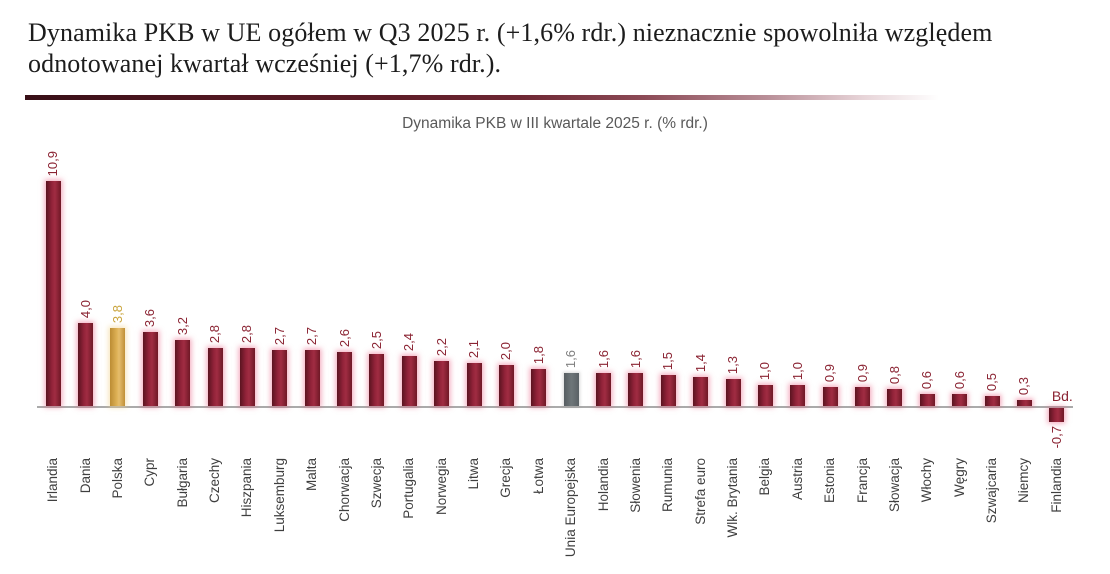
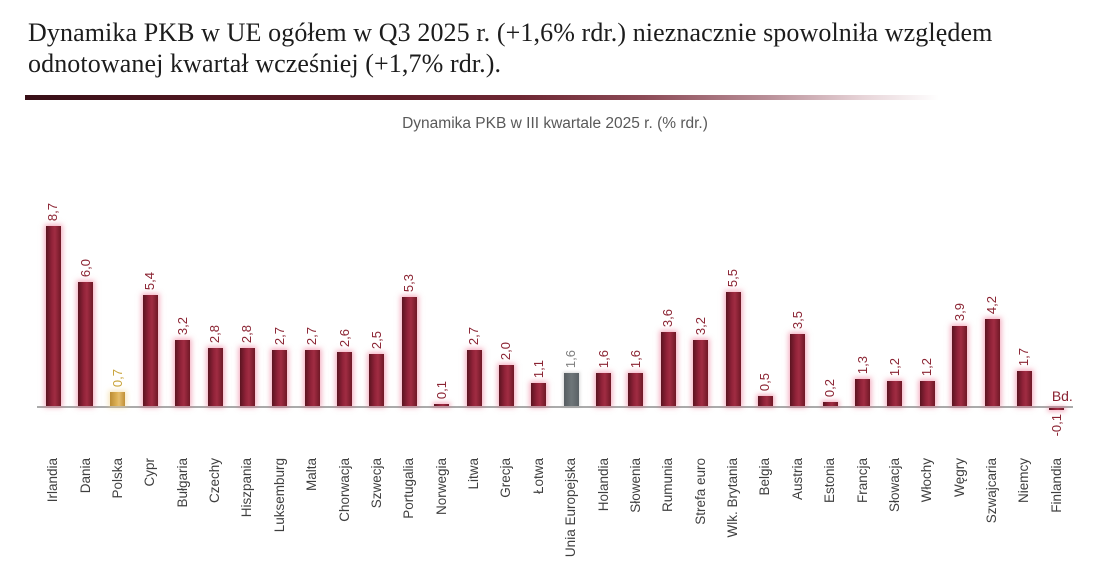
Irlandia: 10,9 -> 8,7
Dania: 4,0 -> 6,0
Polska: 3,8 -> 0,7
Cypr: 3,6 -> 5,4
Portugalia: 2,4 -> 5,3
Norwegia: 2,2 -> 0,1
Litwa: 2,1 -> 2,7
Łotwa: 1,8 -> 1,1
Rumunia: 1,5 -> 3,6
Strefa euro: 1,4 -> 3,2
Wlk. Brytania: 1,3 -> 5,5
Belgia: 1,0 -> 0,5
Austria: 1,0 -> 3,5
Estonia: 0,9 -> 0,2
Francja: 0,9 -> 1,3
Słowacja: 0,8 -> 1,2
Włochy: 0,6 -> 1,2
Węgry: 0,6 -> 3,9
Szwajcaria: 0,5 -> 4,2
Niemcy: 0,3 -> 1,7
Finlandia: -0,7 -> -0,1
